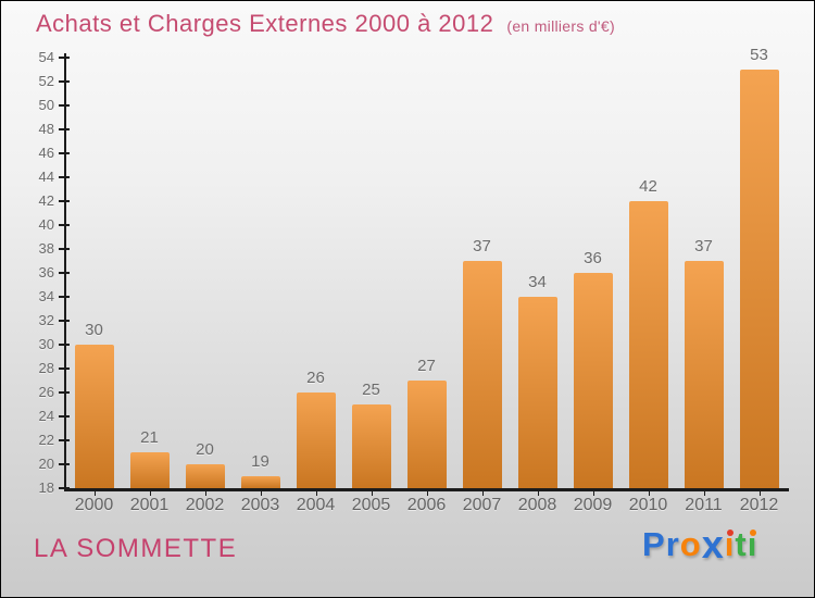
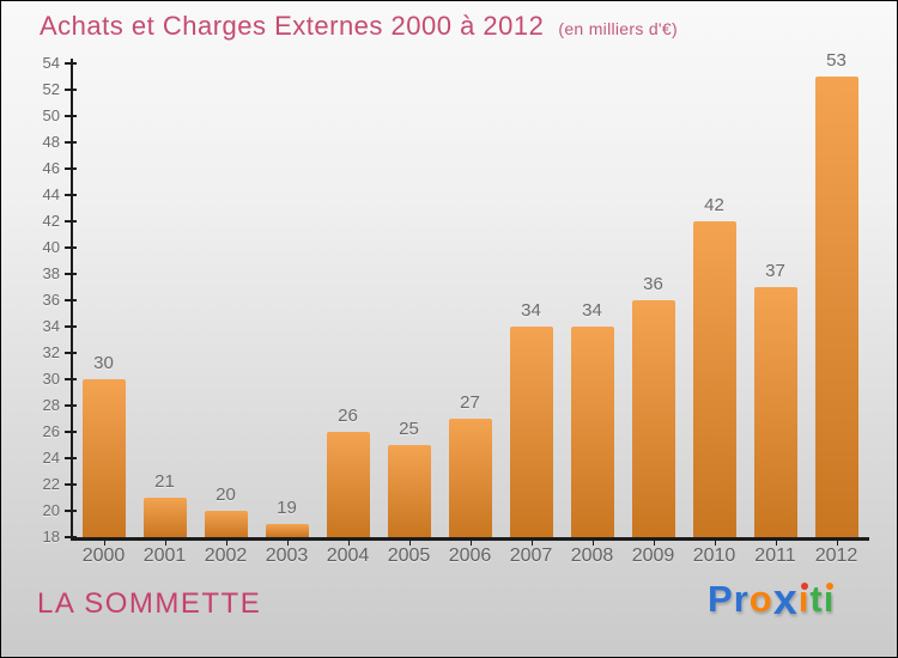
2007: 37 -> 34
